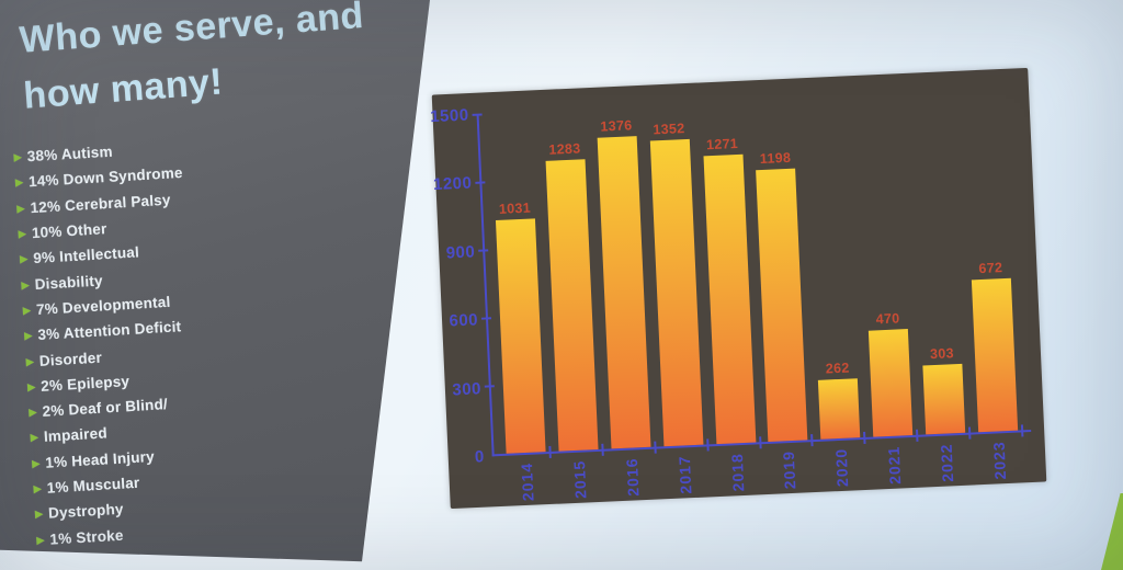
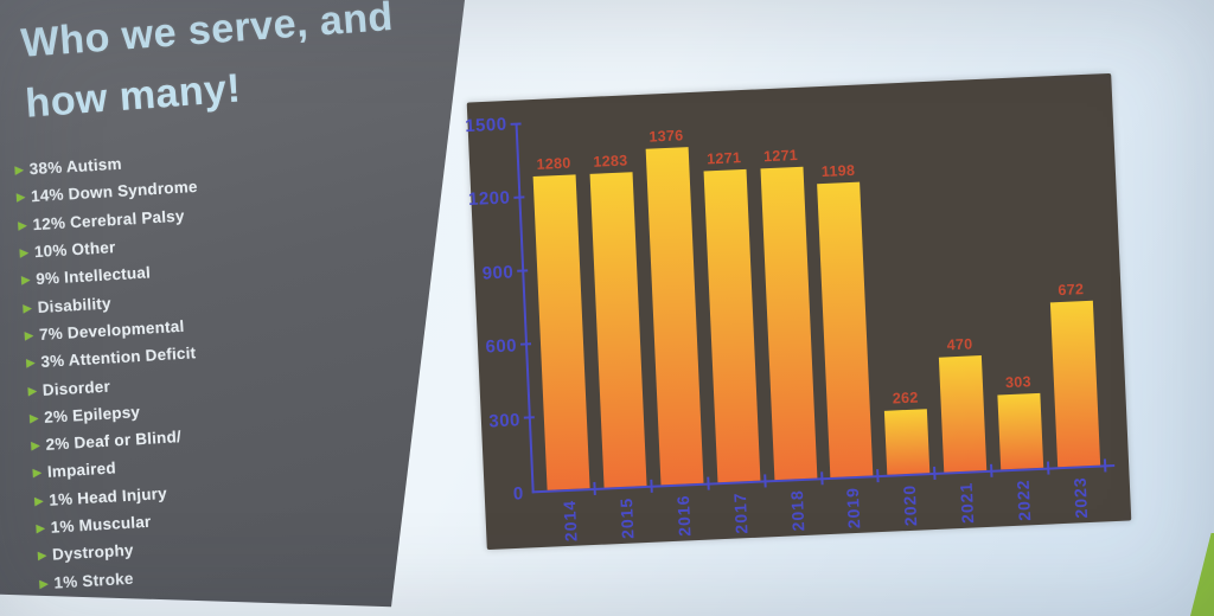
2014: 1031 -> 1280
2017: 1352 -> 1271
